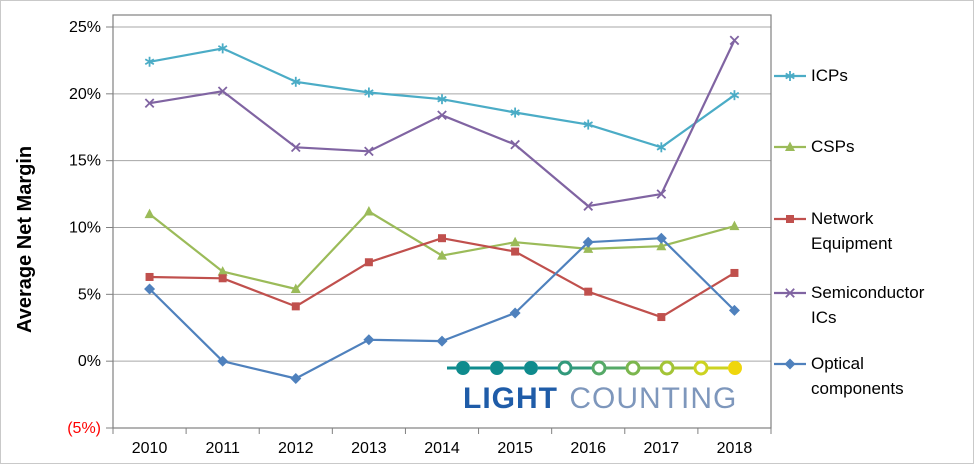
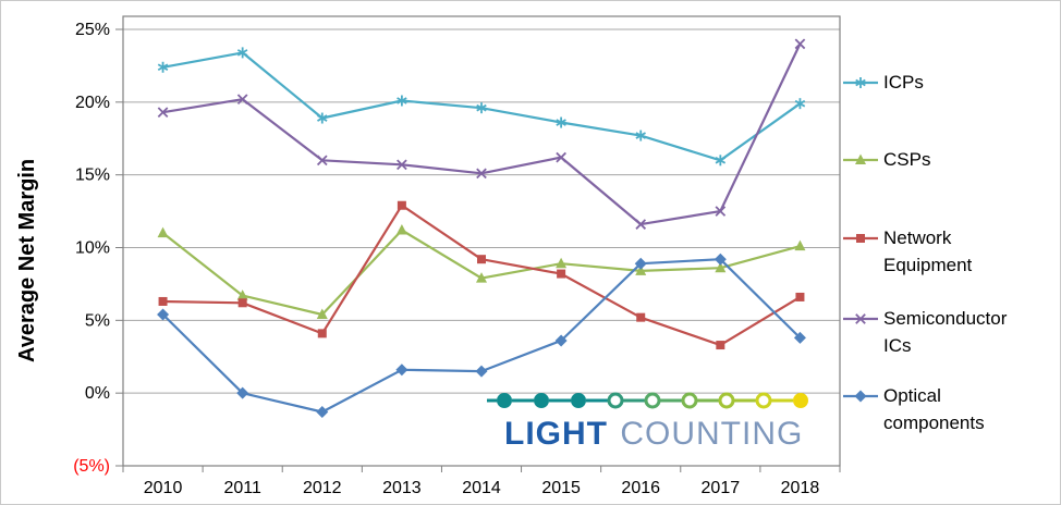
ICPs/2012: 20.9% -> 18.9%
Network Equipment/2013: 7.4% -> 12.9%
Semiconductor ICs/2014: 18.4% -> 15.1%
